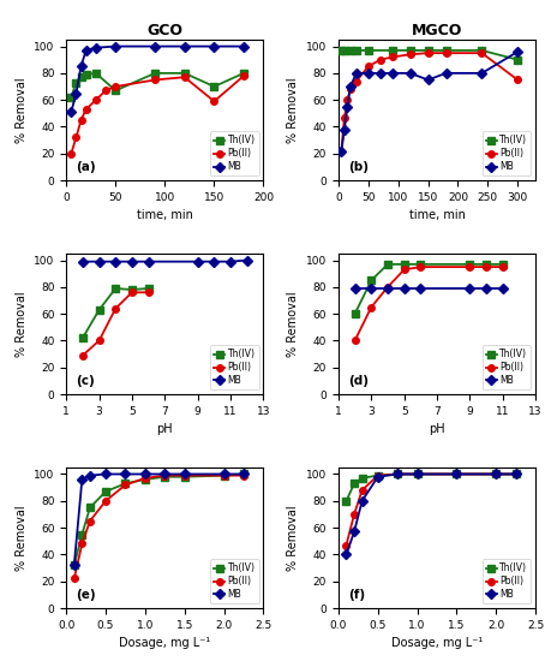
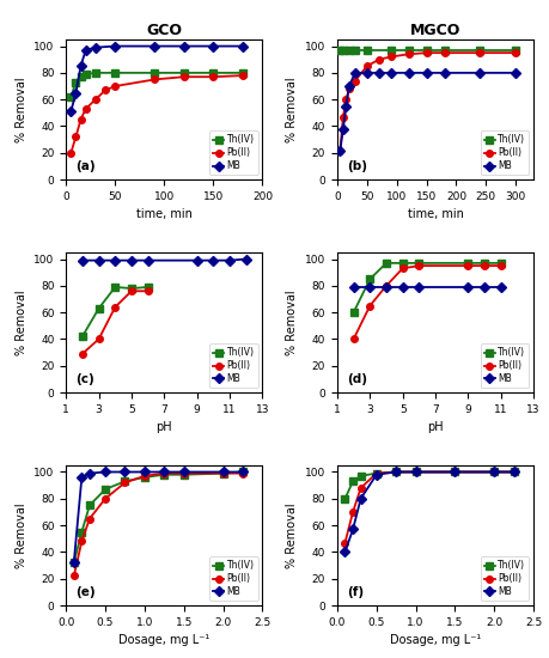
GCO/Th(IV)/50: 67 -> 80
GCO/Th(IV)/150: 70 -> 80
GCO/Pb(II)/150: 59 -> 77
MGCO/MB/150: 75 -> 80
MGCO/Th(IV)/300: 90 -> 97
MGCO/Pb(II)/300: 75 -> 95
MGCO/MB/300: 96 -> 80
